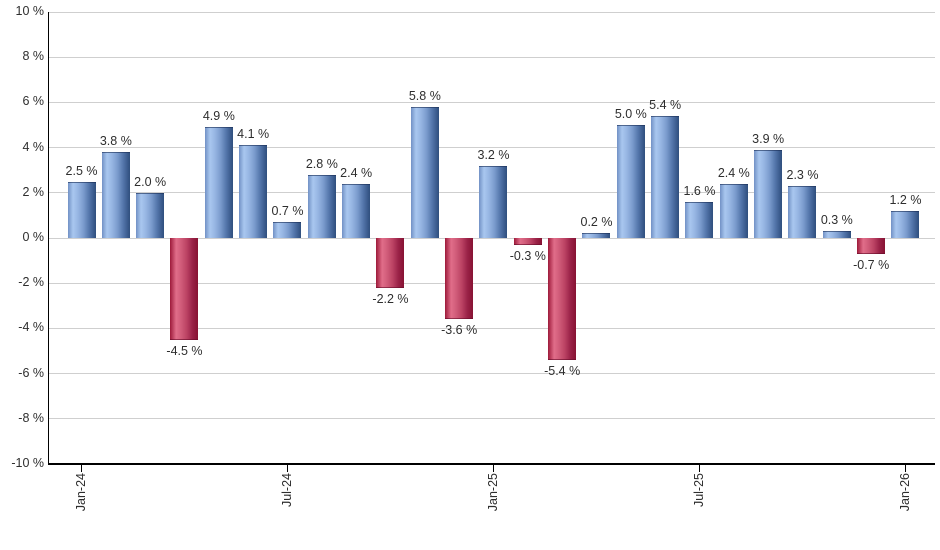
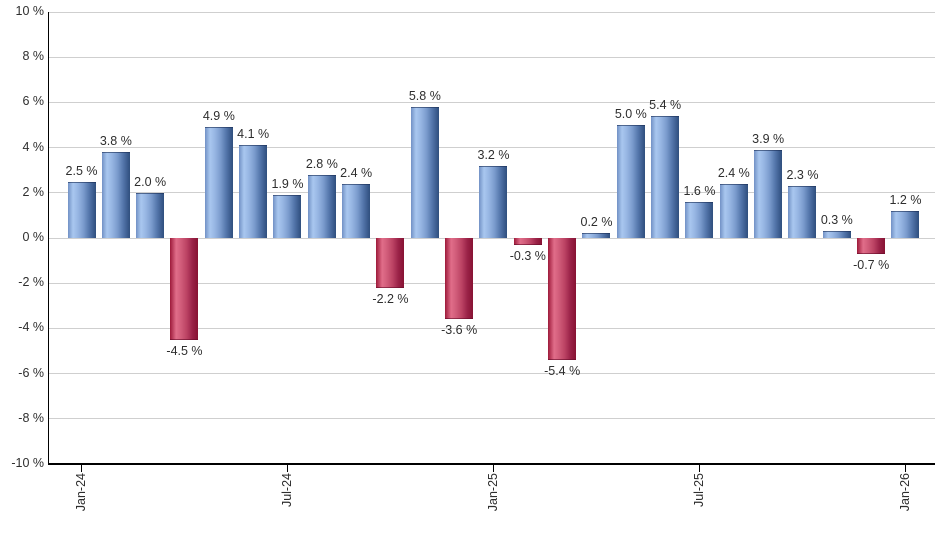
Jul-24: 0.7 -> 1.9
